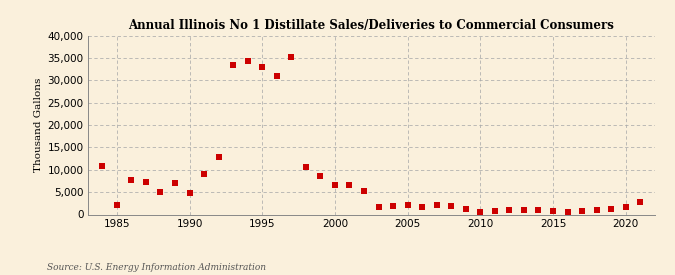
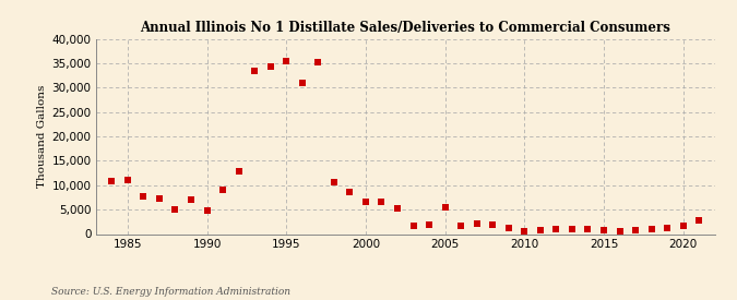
1985: 2,200 -> 11,000
1995: 33,000 -> 35,500
2005: 2,100 -> 5,500
